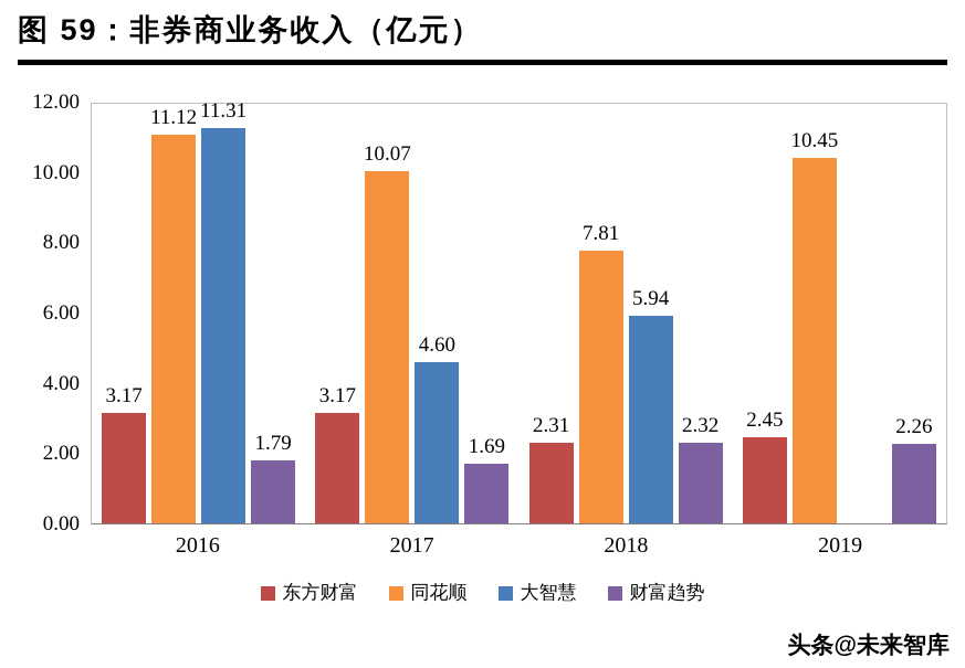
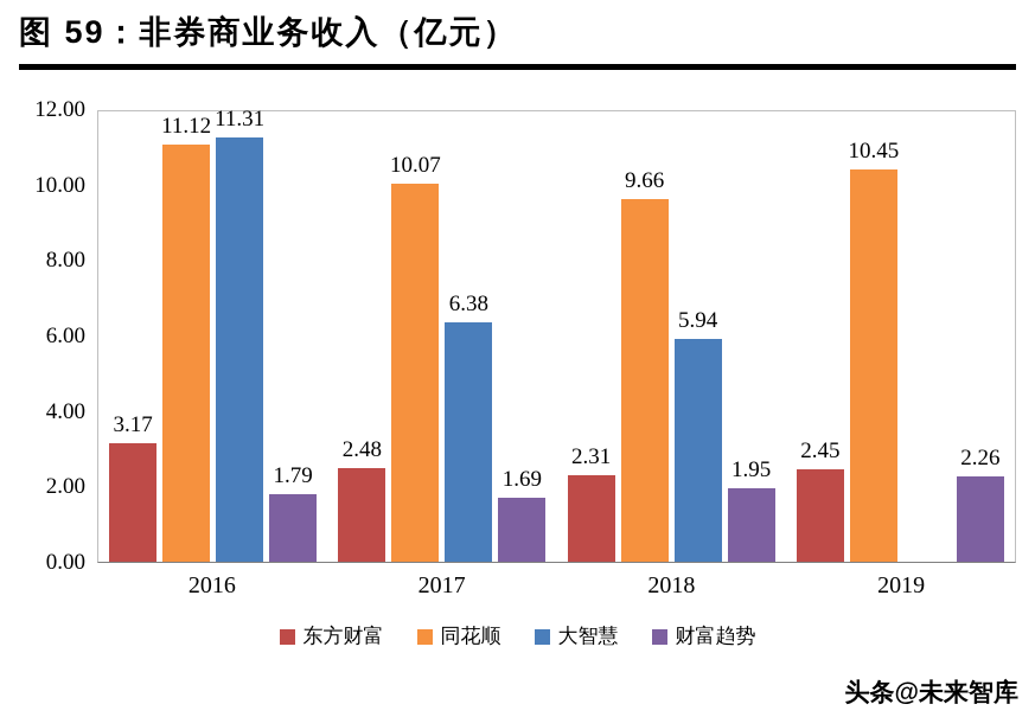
东方财富/2017: 3.17 -> 2.48
大智慧/2017: 4.60 -> 6.38
同花顺/2018: 7.81 -> 9.66
财富趋势/2018: 2.32 -> 1.95
